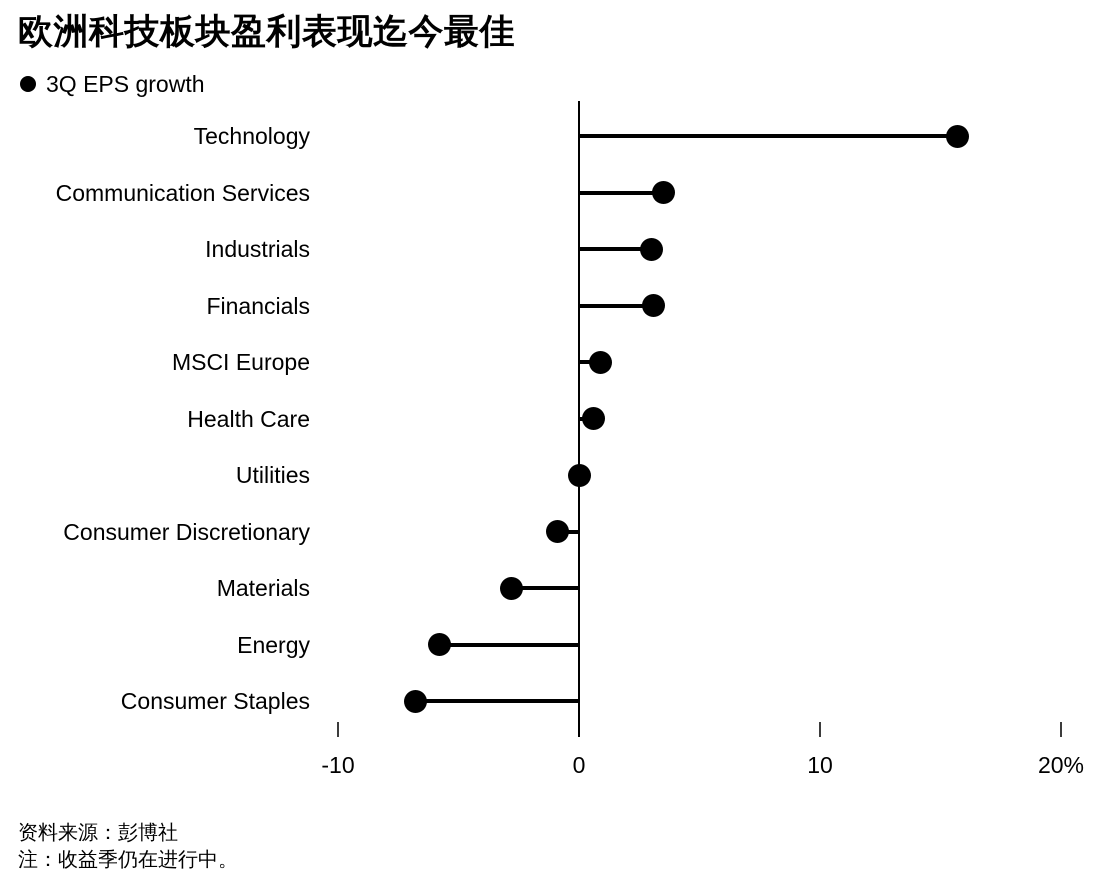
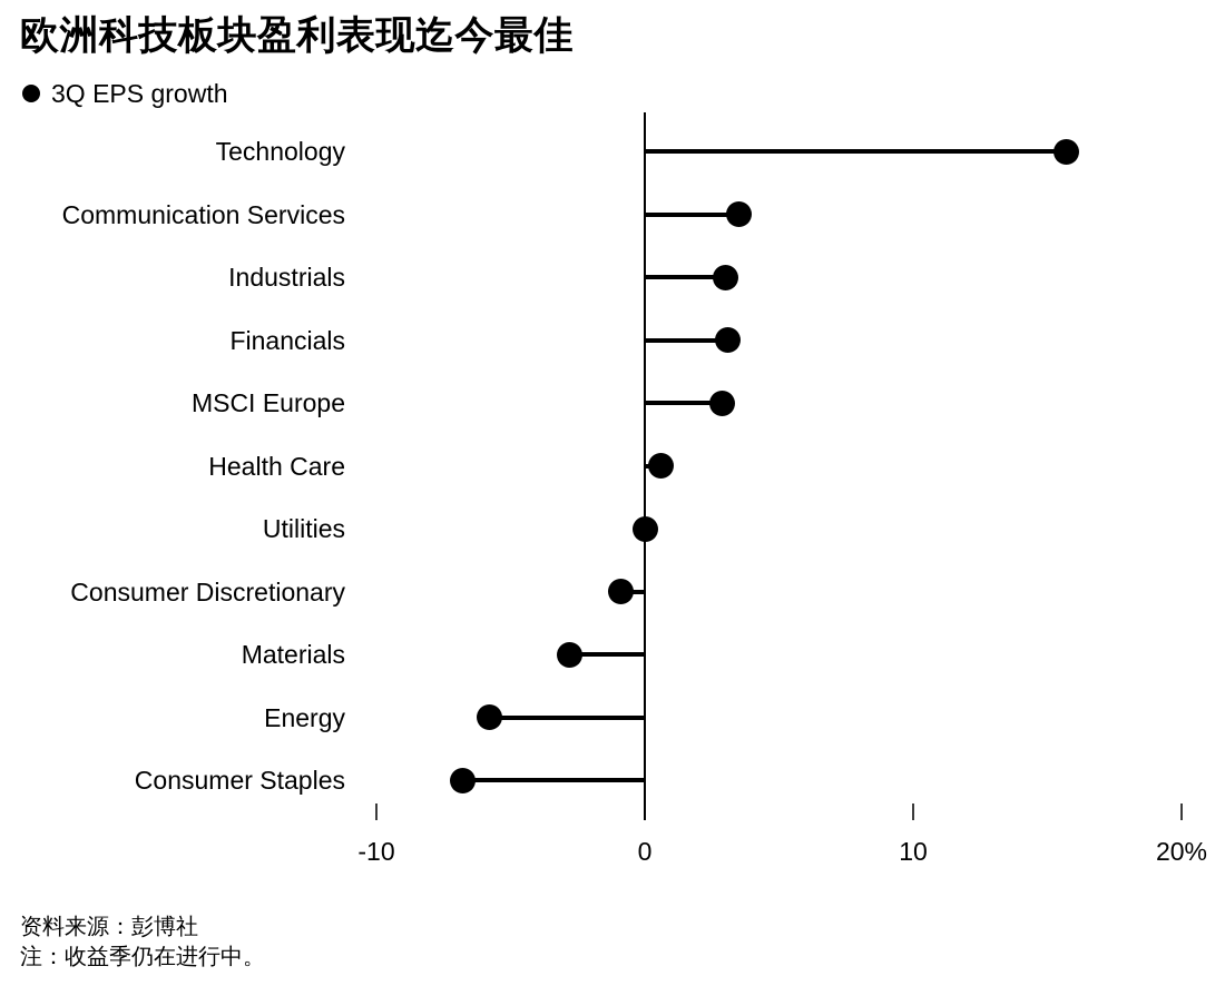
MSCI Europe: 0.9% -> 2.9%
